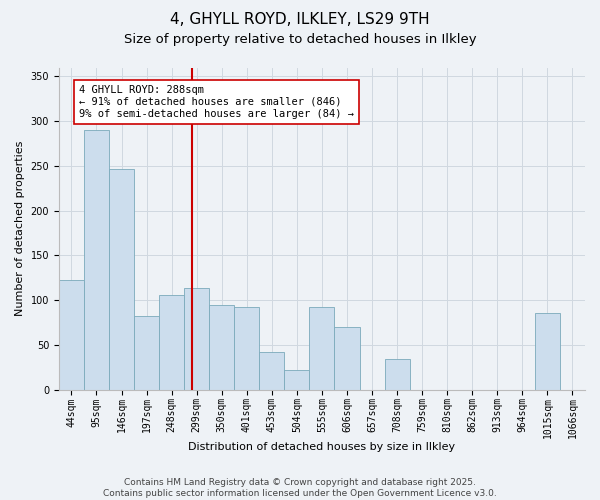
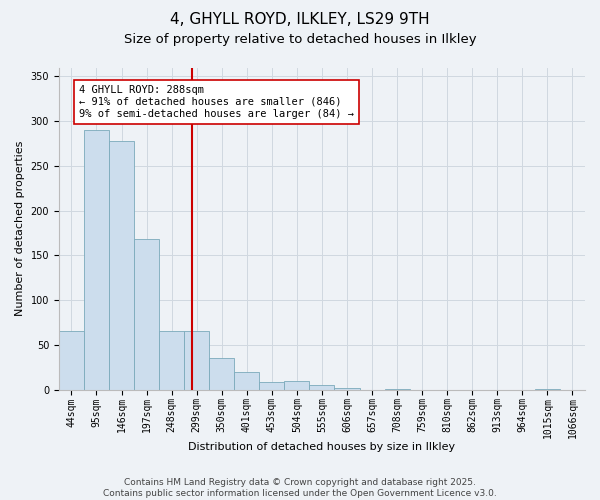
44sqm: 122 -> 65
146sqm: 246 -> 278
197sqm: 82 -> 168
248sqm: 106 -> 65
299sqm: 114 -> 65
350sqm: 94 -> 35
401sqm: 92 -> 20
453sqm: 42 -> 8
504sqm: 22 -> 10
555sqm: 92 -> 5
606sqm: 70 -> 2
708sqm: 34 -> 1
1015sqm: 86 -> 1
